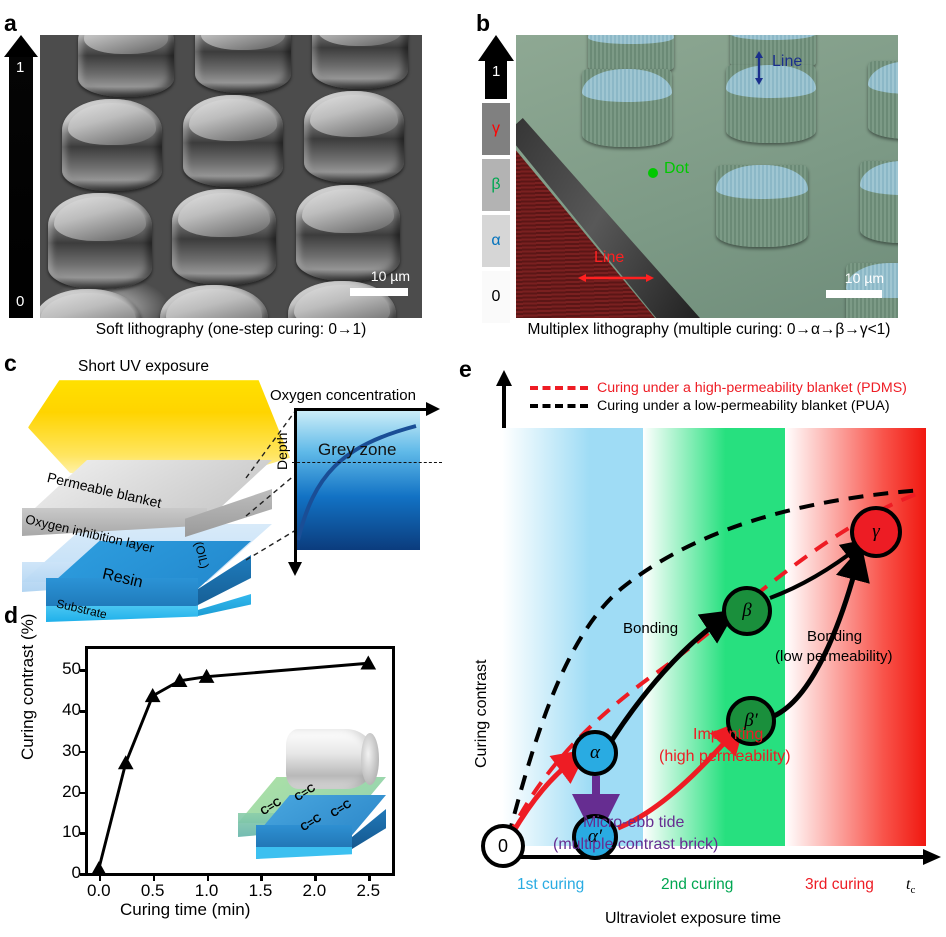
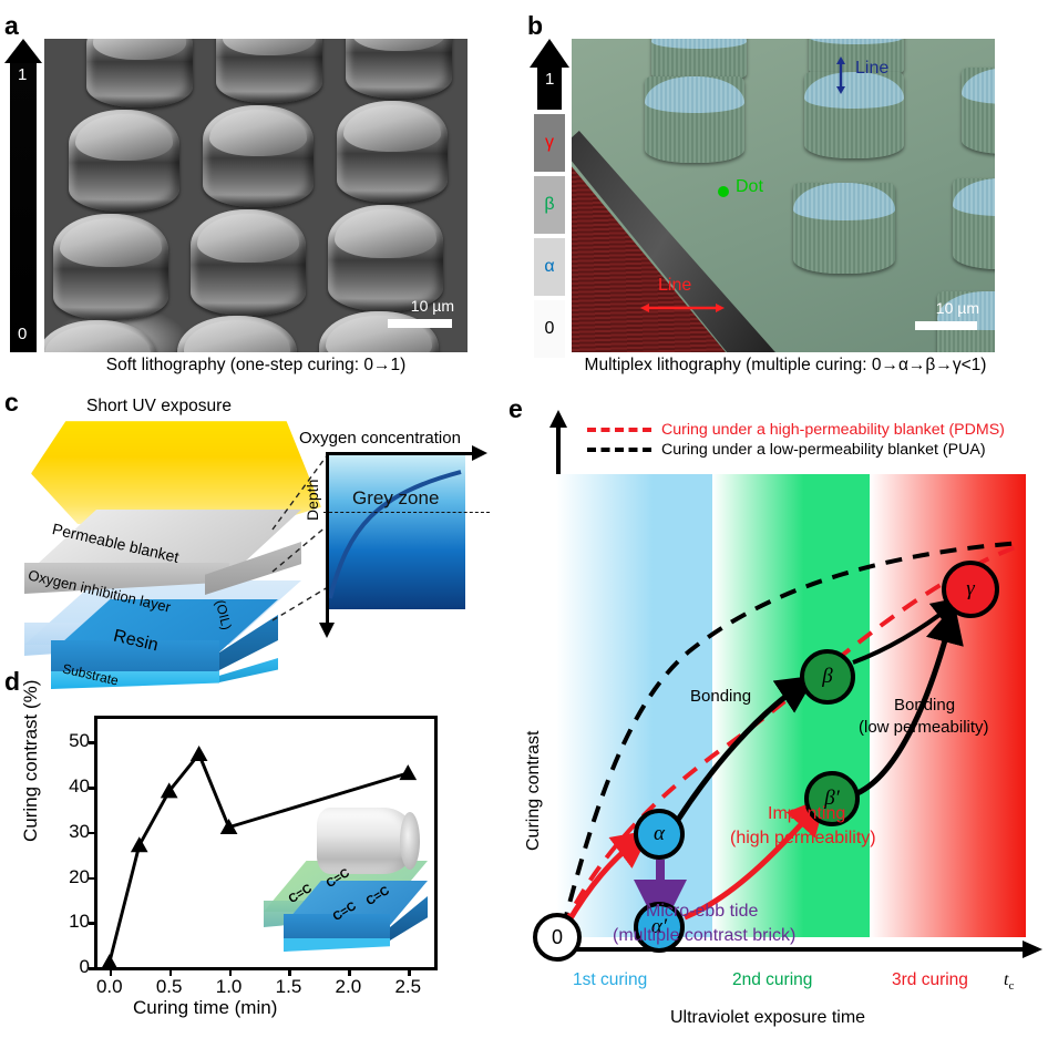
0.5: 44 -> 39
1.0: 48 -> 31
2.5: 52 -> 43
